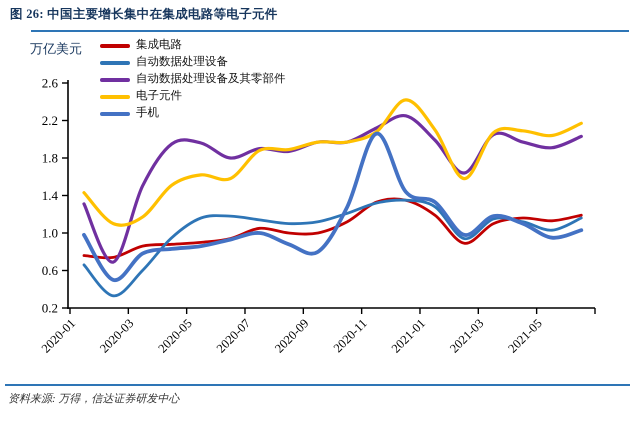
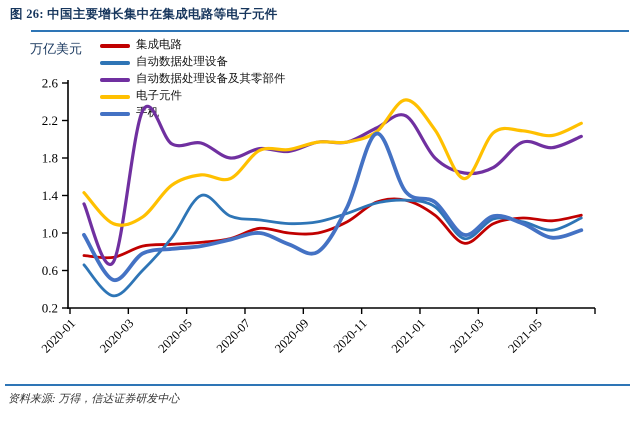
自动数据处理设备及其零部件/2020-03: 1.5 -> 2.3
自动数据处理设备/2020-05: 1.2 -> 1.4
自动数据处理设备及其零部件/2021-01: 2.0 -> 1.8
自动数据处理设备及其零部件/2021-03: 2.0 -> 1.7
